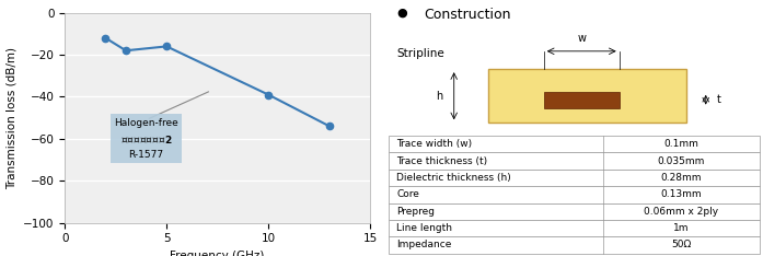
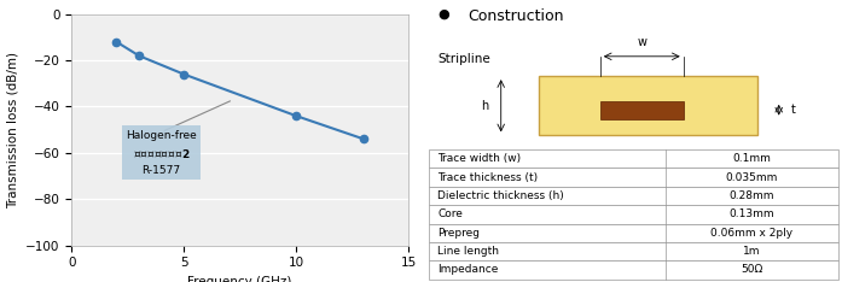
5: -16 -> -26
10: -39 -> -44
